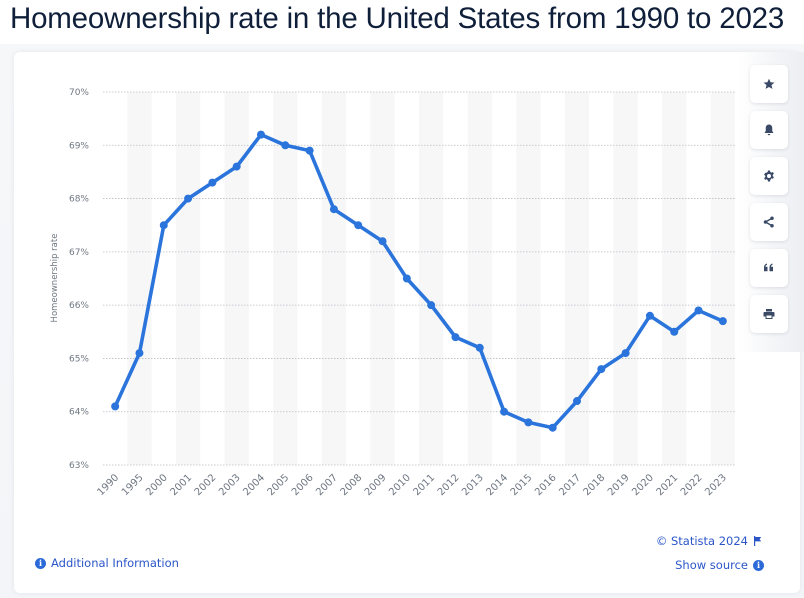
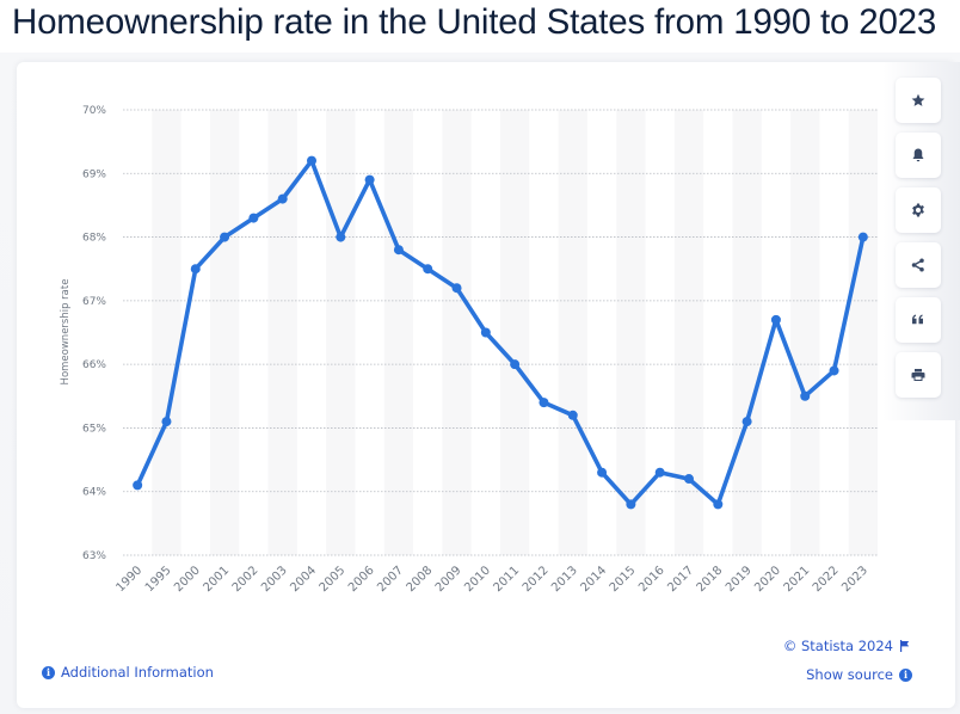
2005: 69.0% -> 68.0%
2014: 64.0% -> 64.3%
2016: 63.7% -> 64.3%
2018: 64.8% -> 63.8%
2020: 65.8% -> 66.7%
2023: 65.7% -> 68.0%
